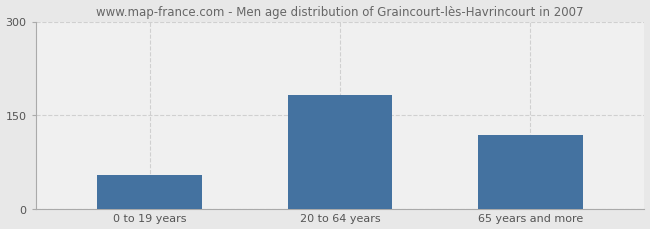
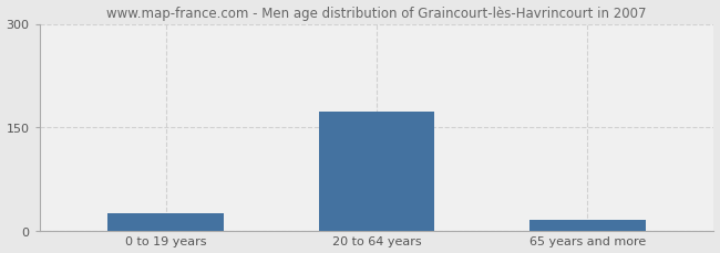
0 to 19 years: 54 -> 25
20 to 64 years: 182 -> 172
65 years and more: 118 -> 16
